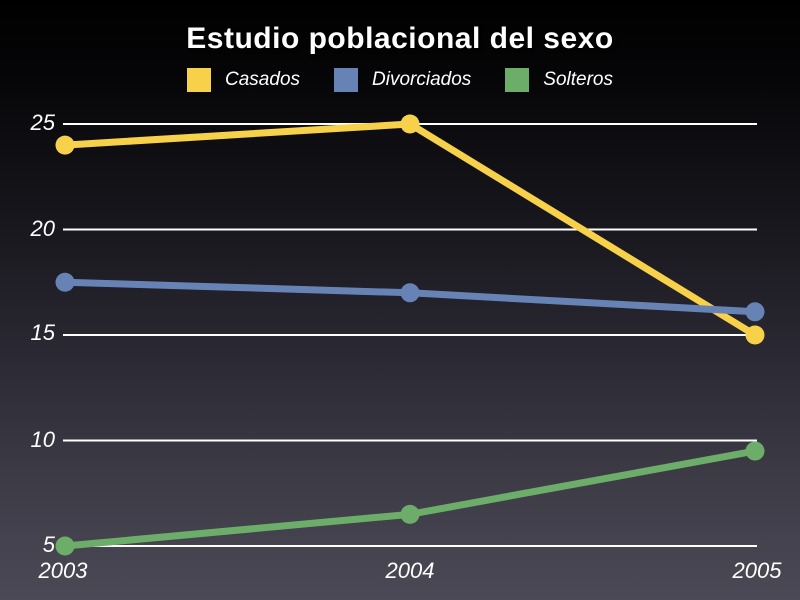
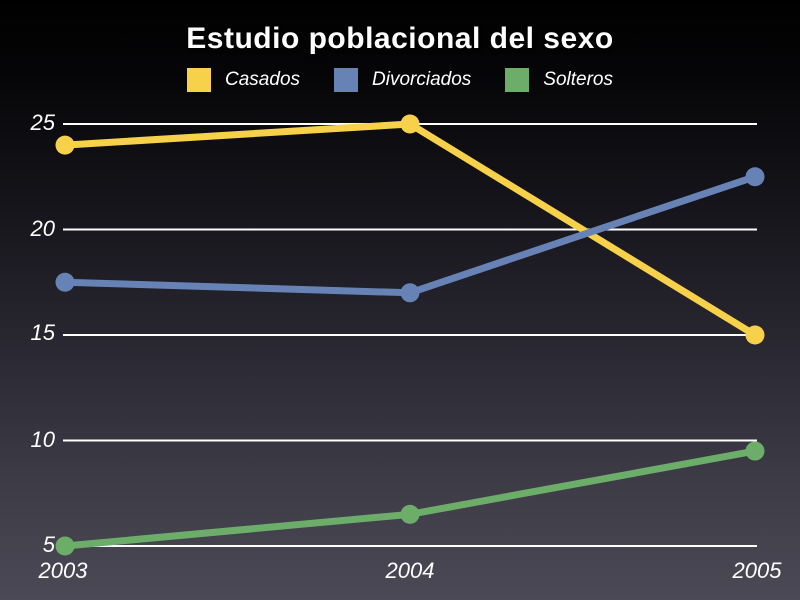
Divorciados/2005: 16.1 -> 22.5
